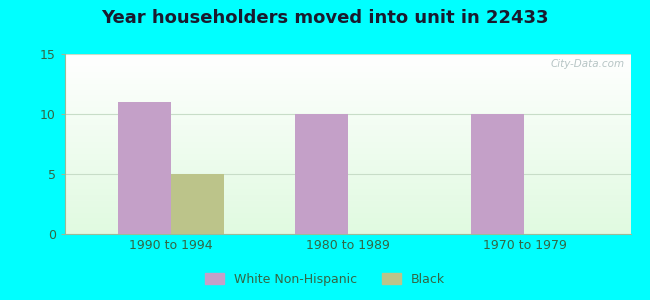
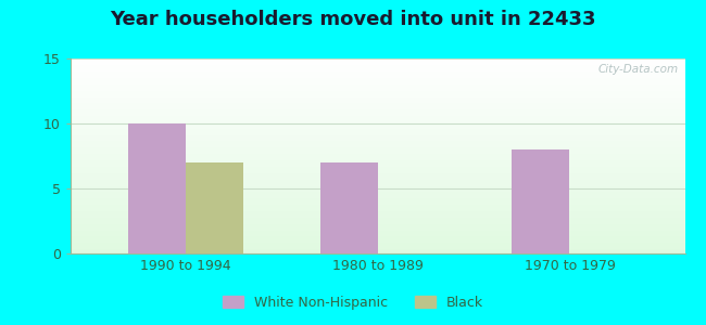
White Non-Hispanic/1990 to 1994: 11 -> 10
Black/1990 to 1994: 5 -> 7
White Non-Hispanic/1980 to 1989: 10 -> 7
White Non-Hispanic/1970 to 1979: 10 -> 8
